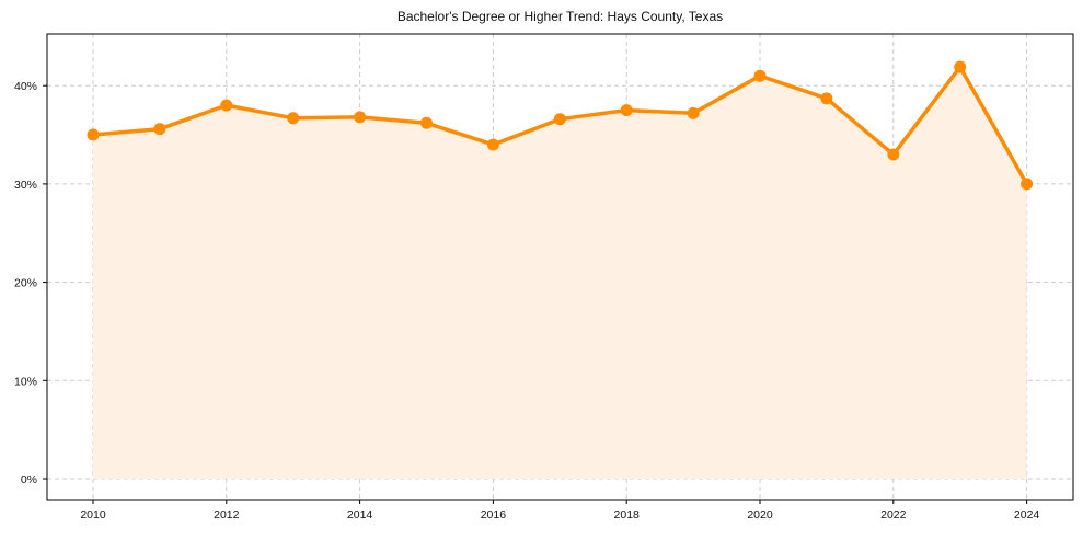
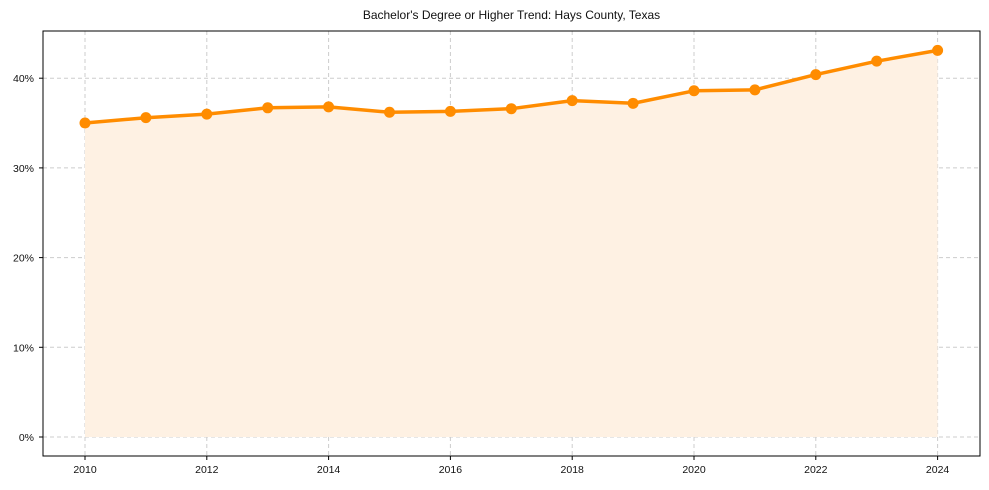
2012: 38% -> 36%
2016: 34% -> 36%
2020: 41% -> 39%
2022: 33% -> 40%
2024: 30% -> 43%
